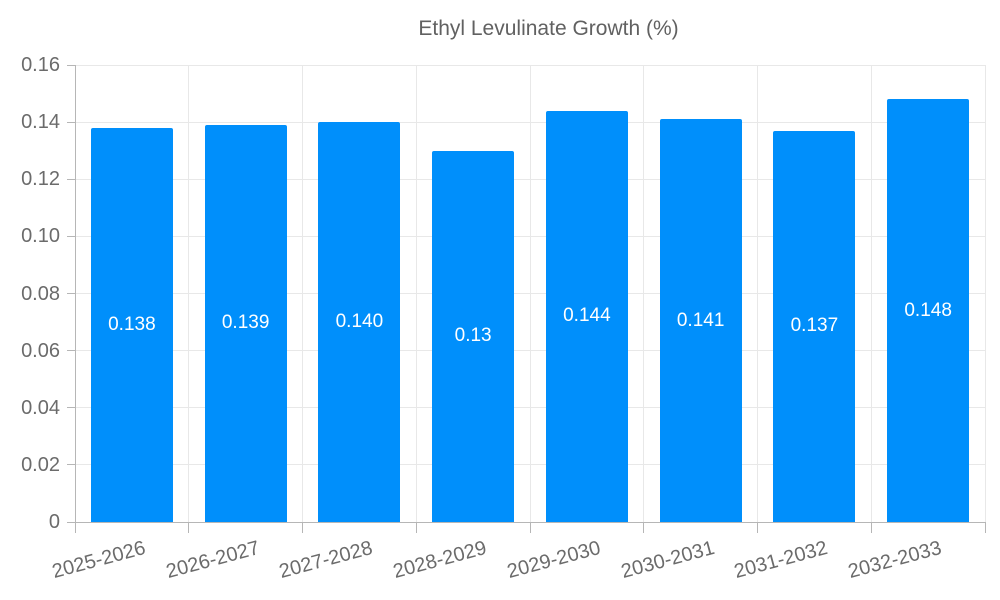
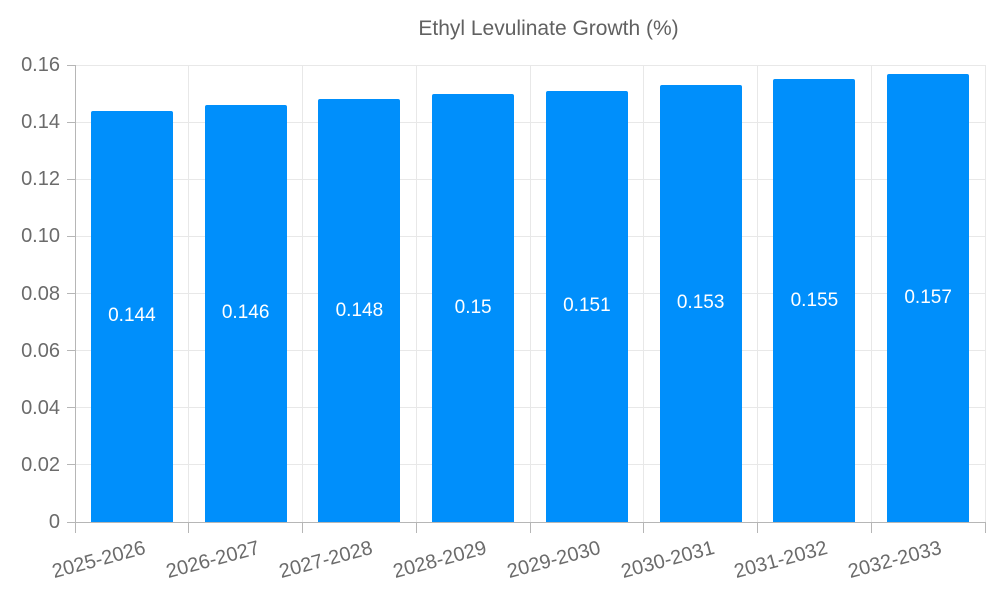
2025-2026: 0.138 -> 0.144
2026-2027: 0.139 -> 0.146
2027-2028: 0.140 -> 0.148
2028-2029: 0.13 -> 0.15
2029-2030: 0.144 -> 0.151
2030-2031: 0.141 -> 0.153
2031-2032: 0.137 -> 0.155
2032-2033: 0.148 -> 0.157
